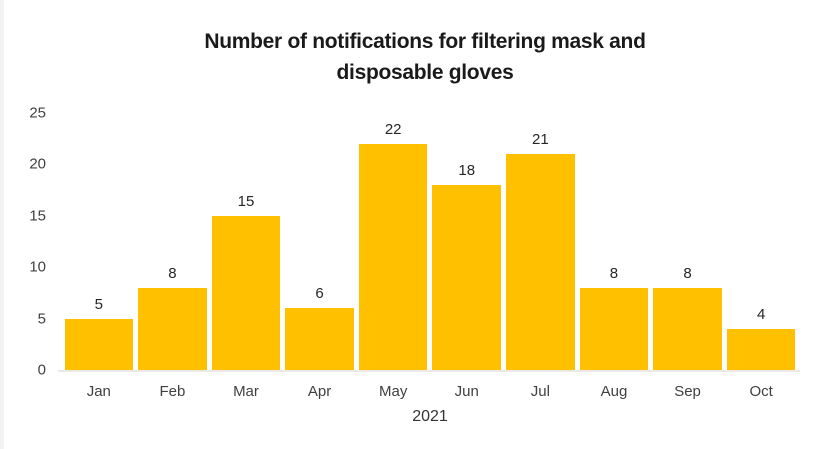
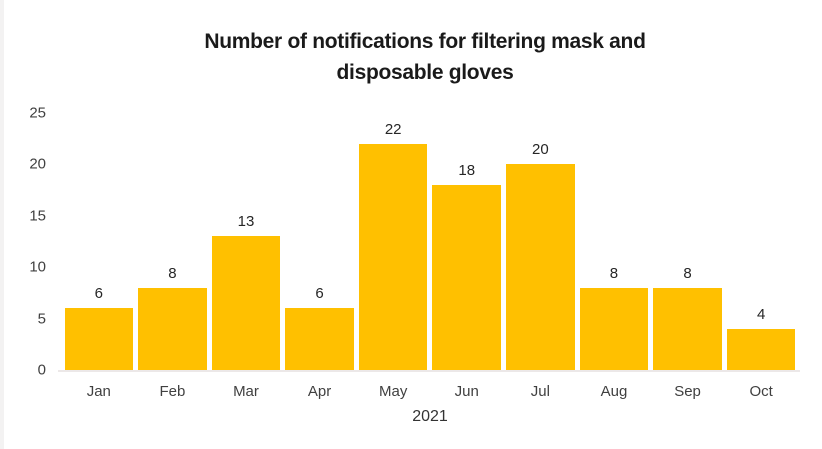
Jan: 5 -> 6
Mar: 15 -> 13
Jul: 21 -> 20
